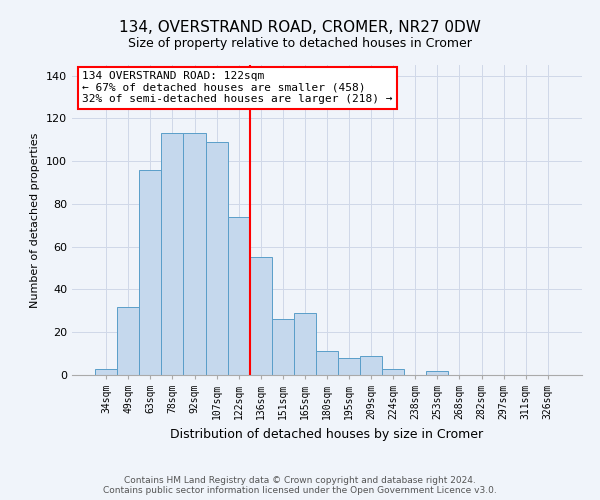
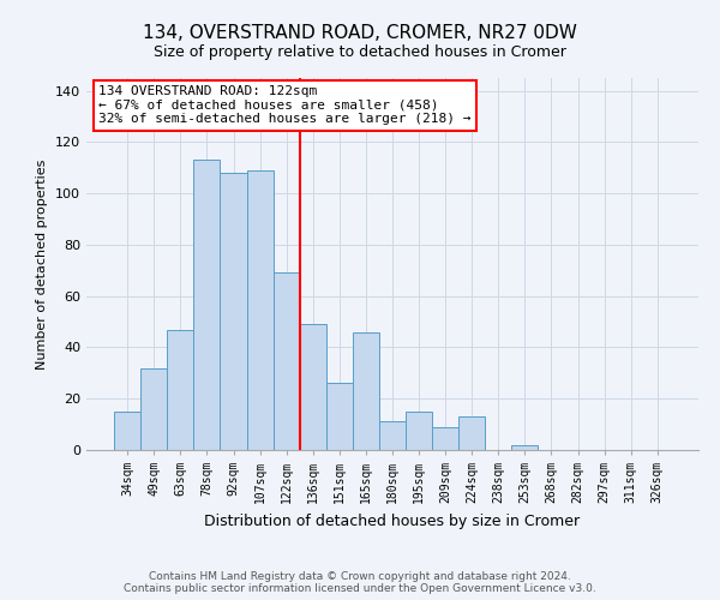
34sqm: 3 -> 15
63sqm: 96 -> 47
92sqm: 113 -> 108
122sqm: 74 -> 69
136sqm: 55 -> 49
165sqm: 29 -> 46
195sqm: 8 -> 15
224sqm: 3 -> 13
